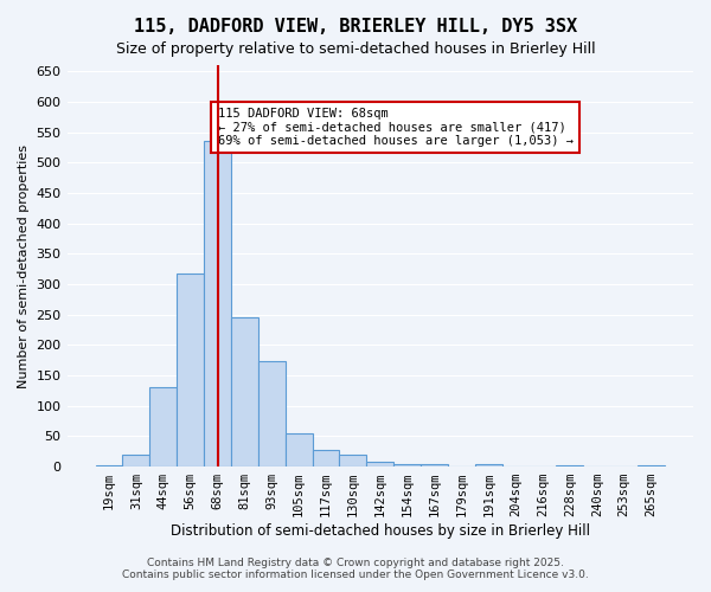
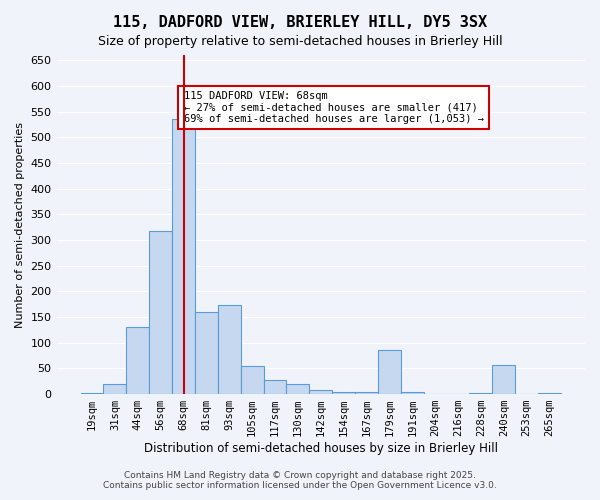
81sqm: 245 -> 160
179sqm: 1 -> 86
240sqm: 1 -> 56
